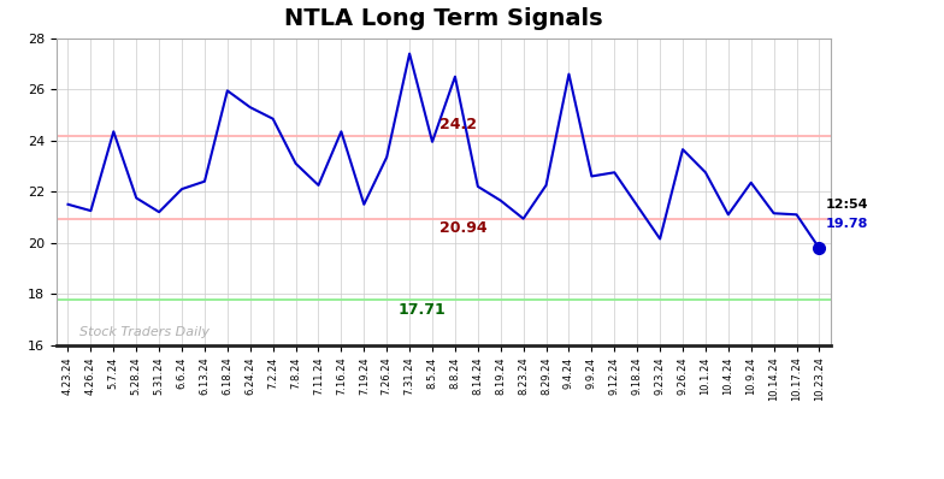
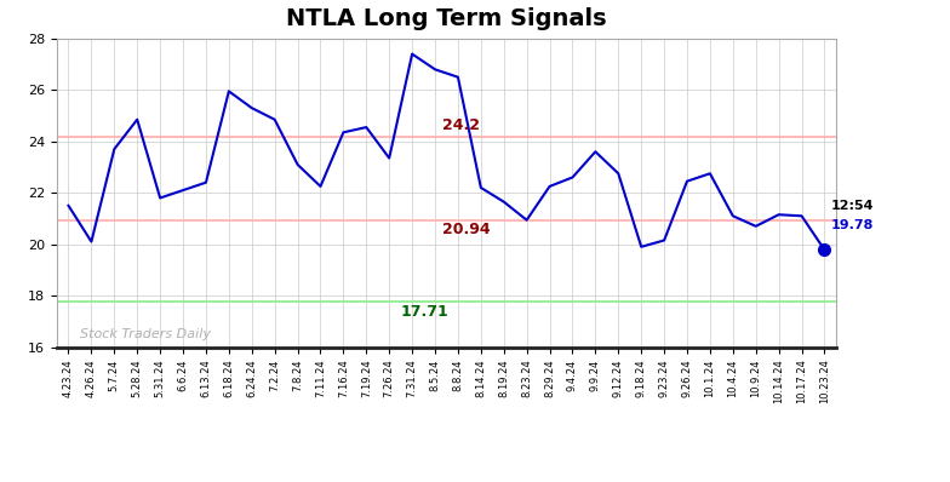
4.26.24: 21.25 -> 20.10
5.7.24: 24.35 -> 23.70
5.28.24: 21.75 -> 24.85
5.31.24: 21.20 -> 21.80
7.19.24: 21.50 -> 24.55
8.5.24: 23.95 -> 26.80
9.4.24: 26.60 -> 22.60
9.9.24: 22.60 -> 23.60
9.18.24: 21.45 -> 19.90
9.26.24: 23.65 -> 22.45
10.9.24: 22.35 -> 20.70
